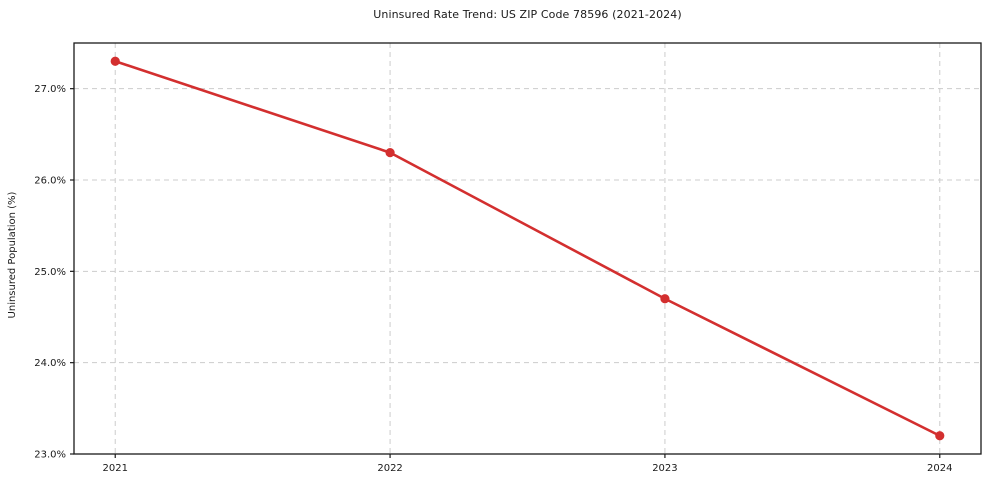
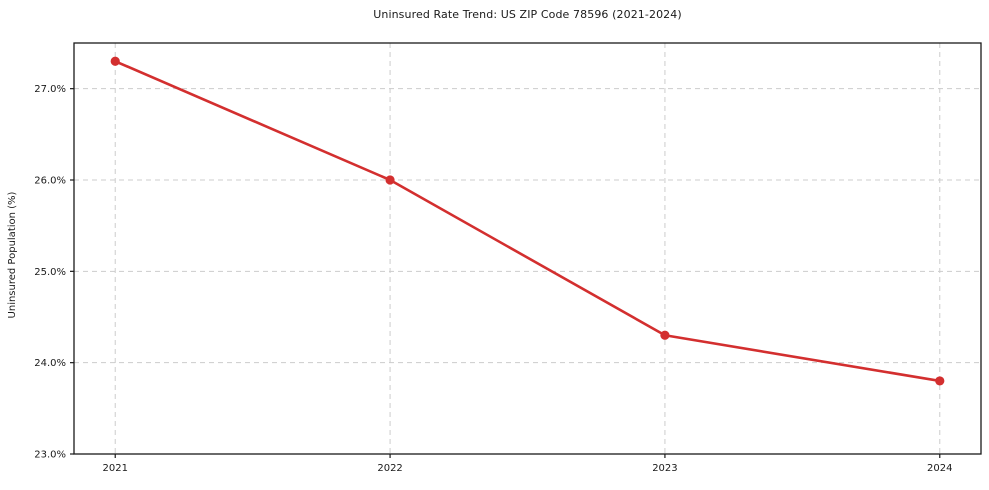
2022: 26.3% -> 26.0%
2023: 24.7% -> 24.3%
2024: 23.2% -> 23.8%
